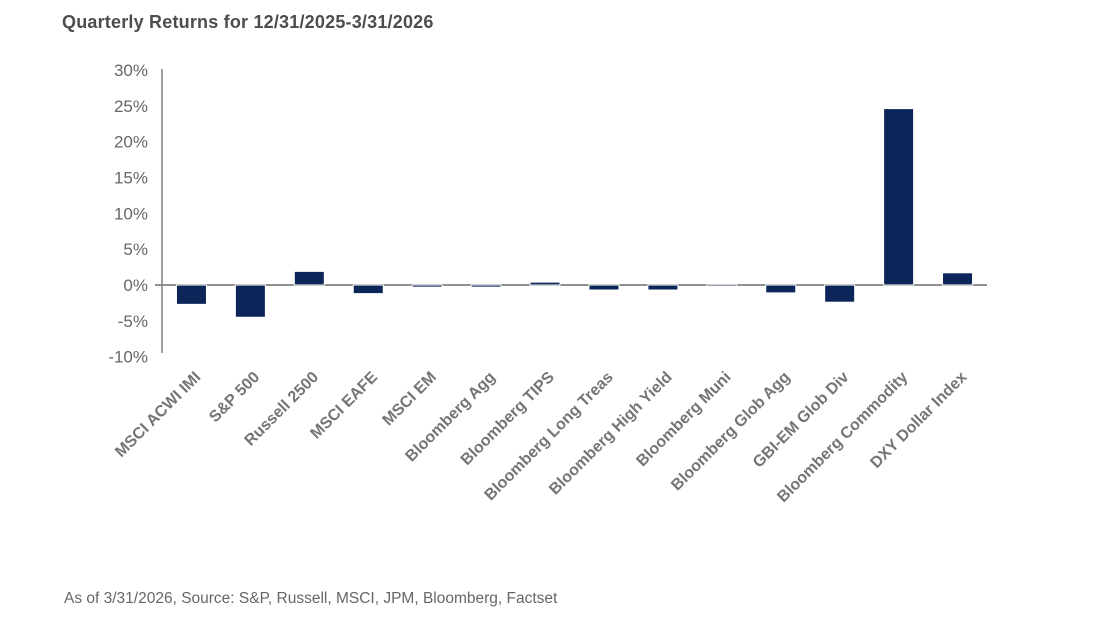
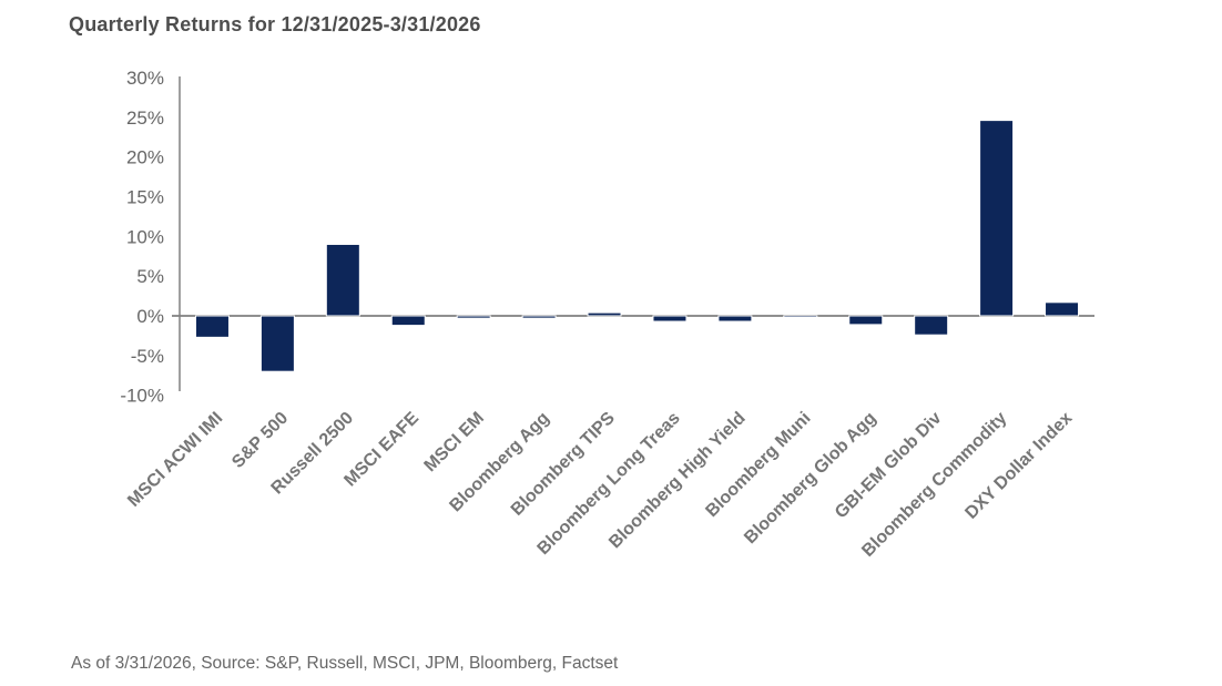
S&P 500: -4% -> -7%
Russell 2500: 2% -> 9%
